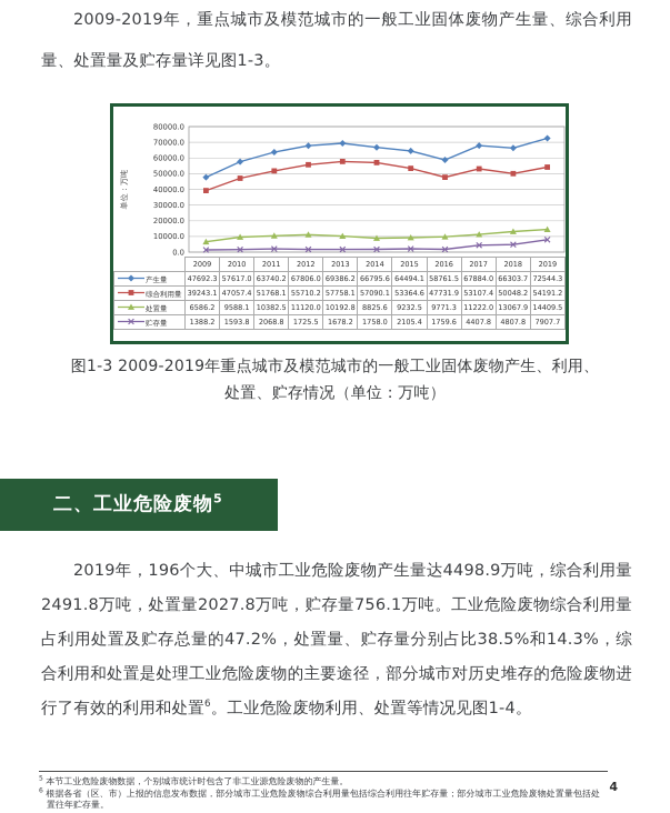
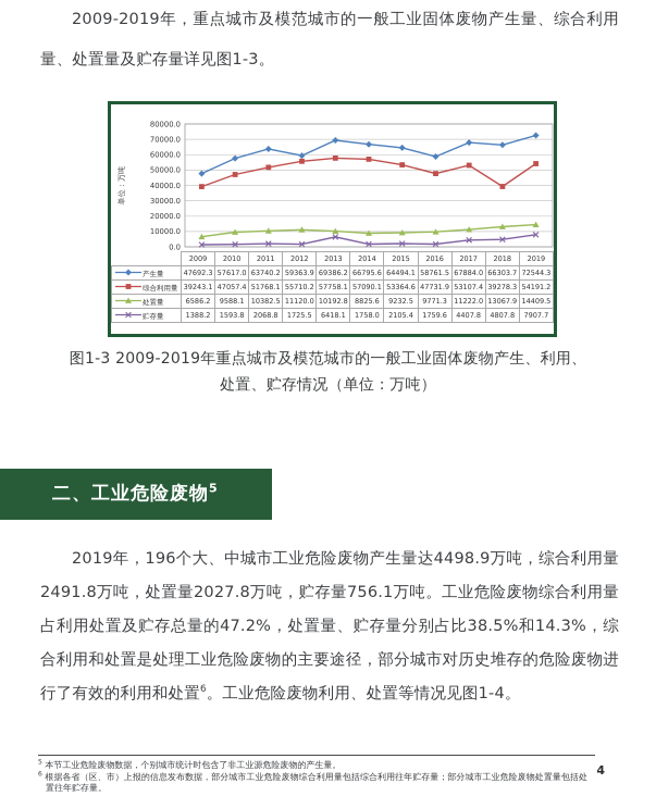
产生量/2012: 67806.0 -> 59363.9
贮存量/2013: 1678.2 -> 6418.1
综合利用量/2018: 50048.2 -> 39278.3
